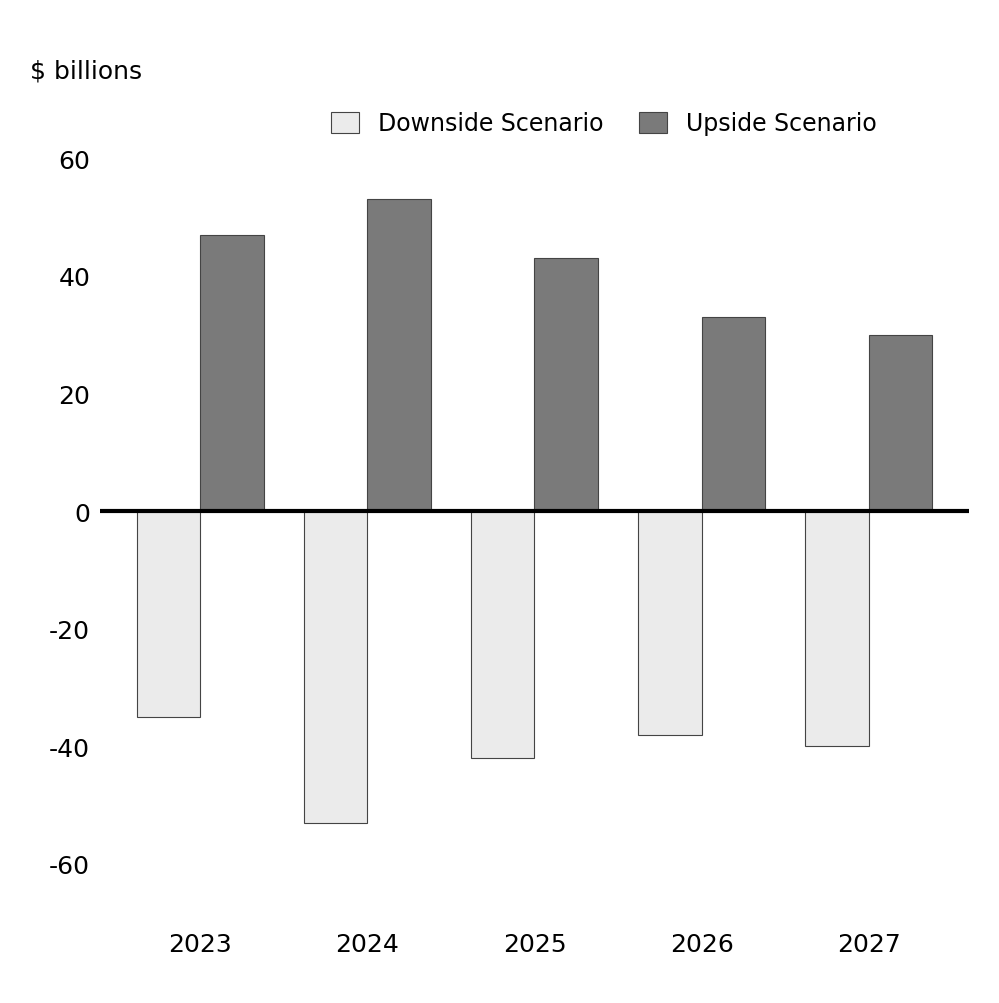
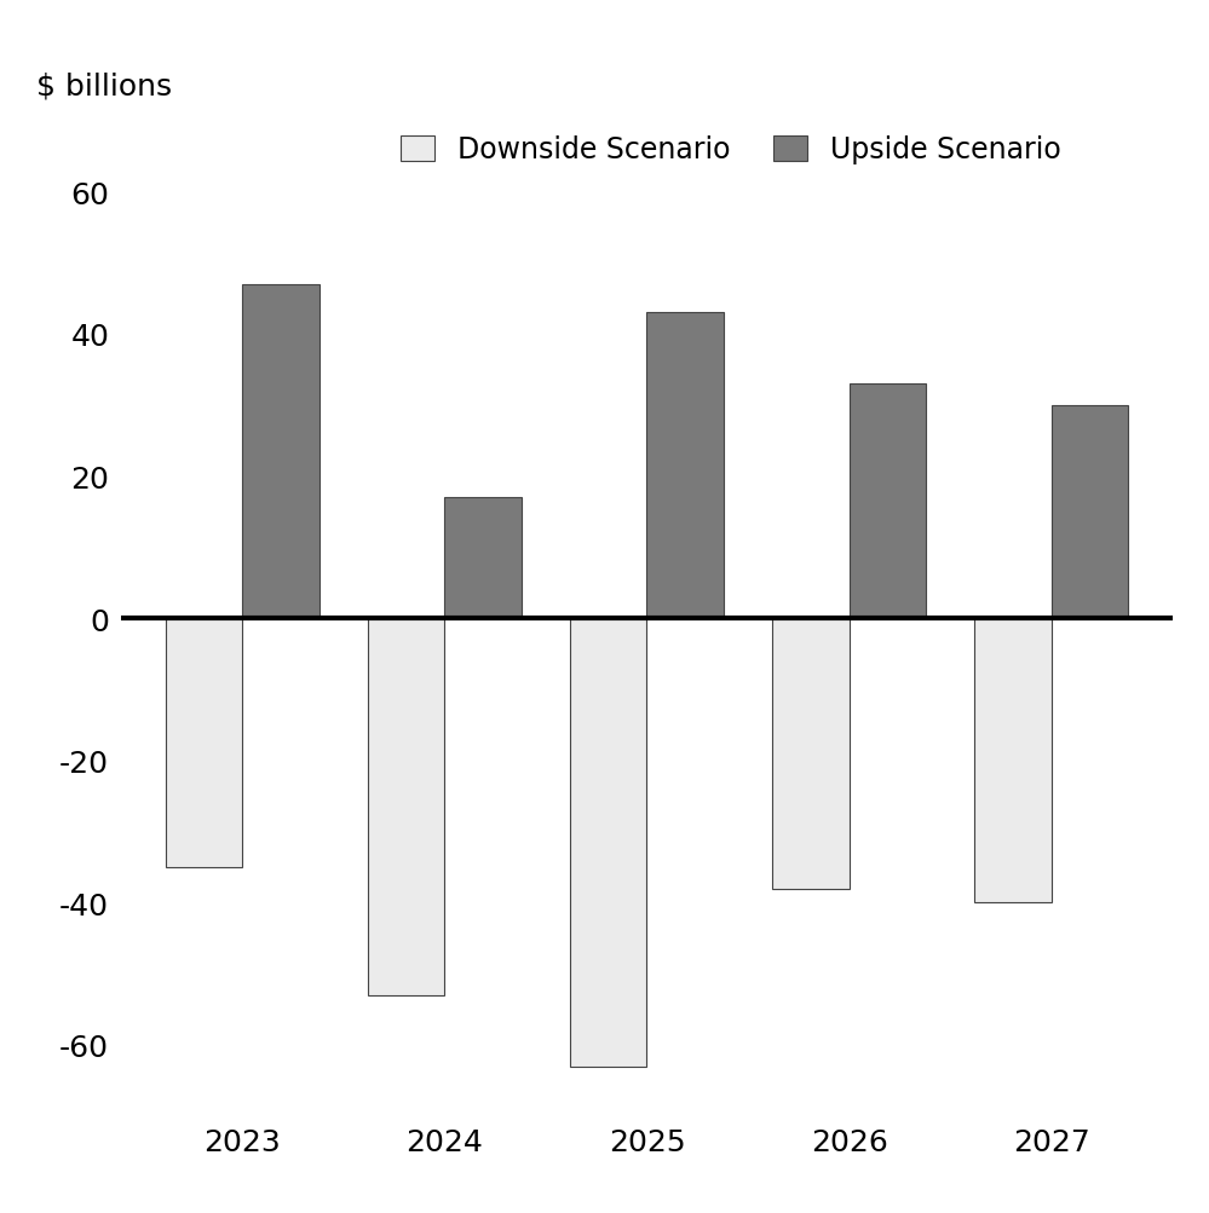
Upside Scenario/2024: 53 -> 17
Downside Scenario/2025: -42 -> -63
